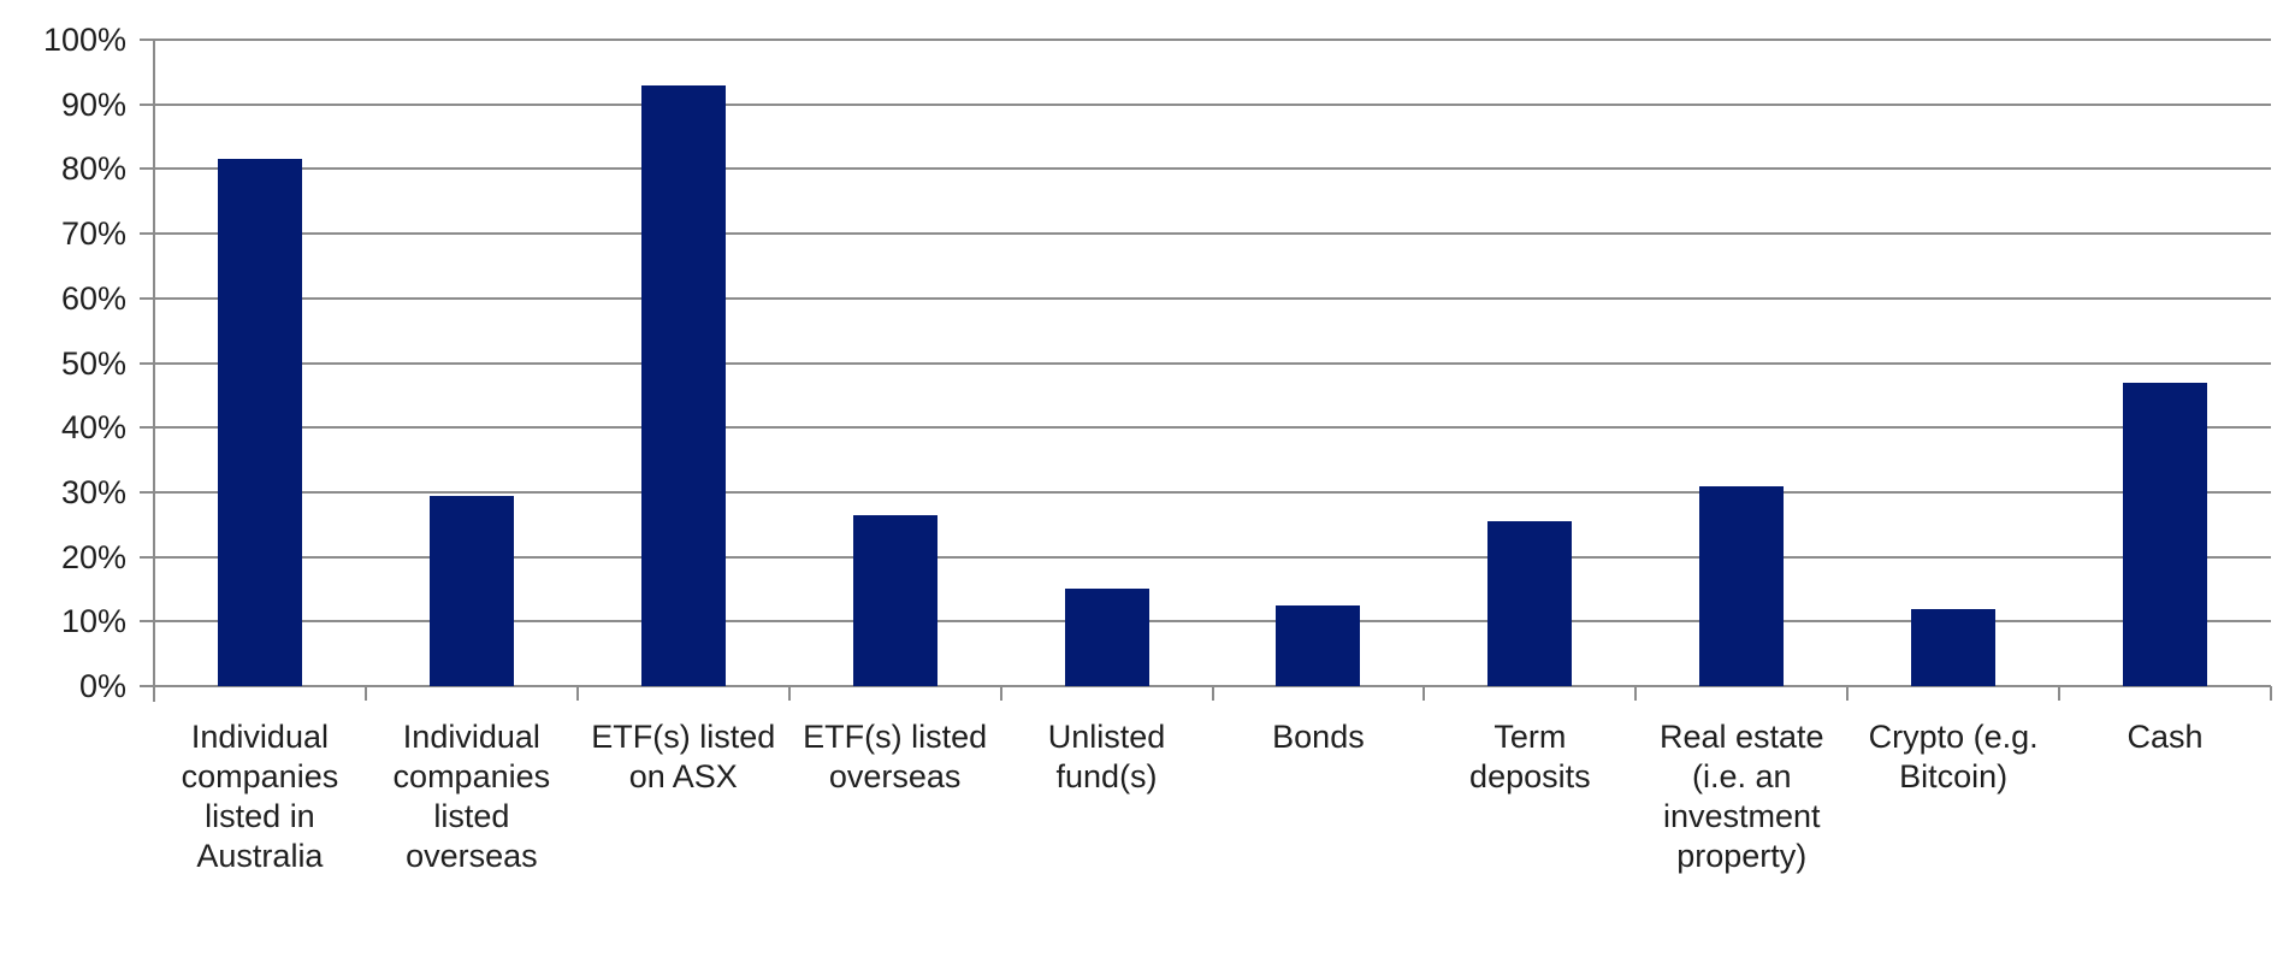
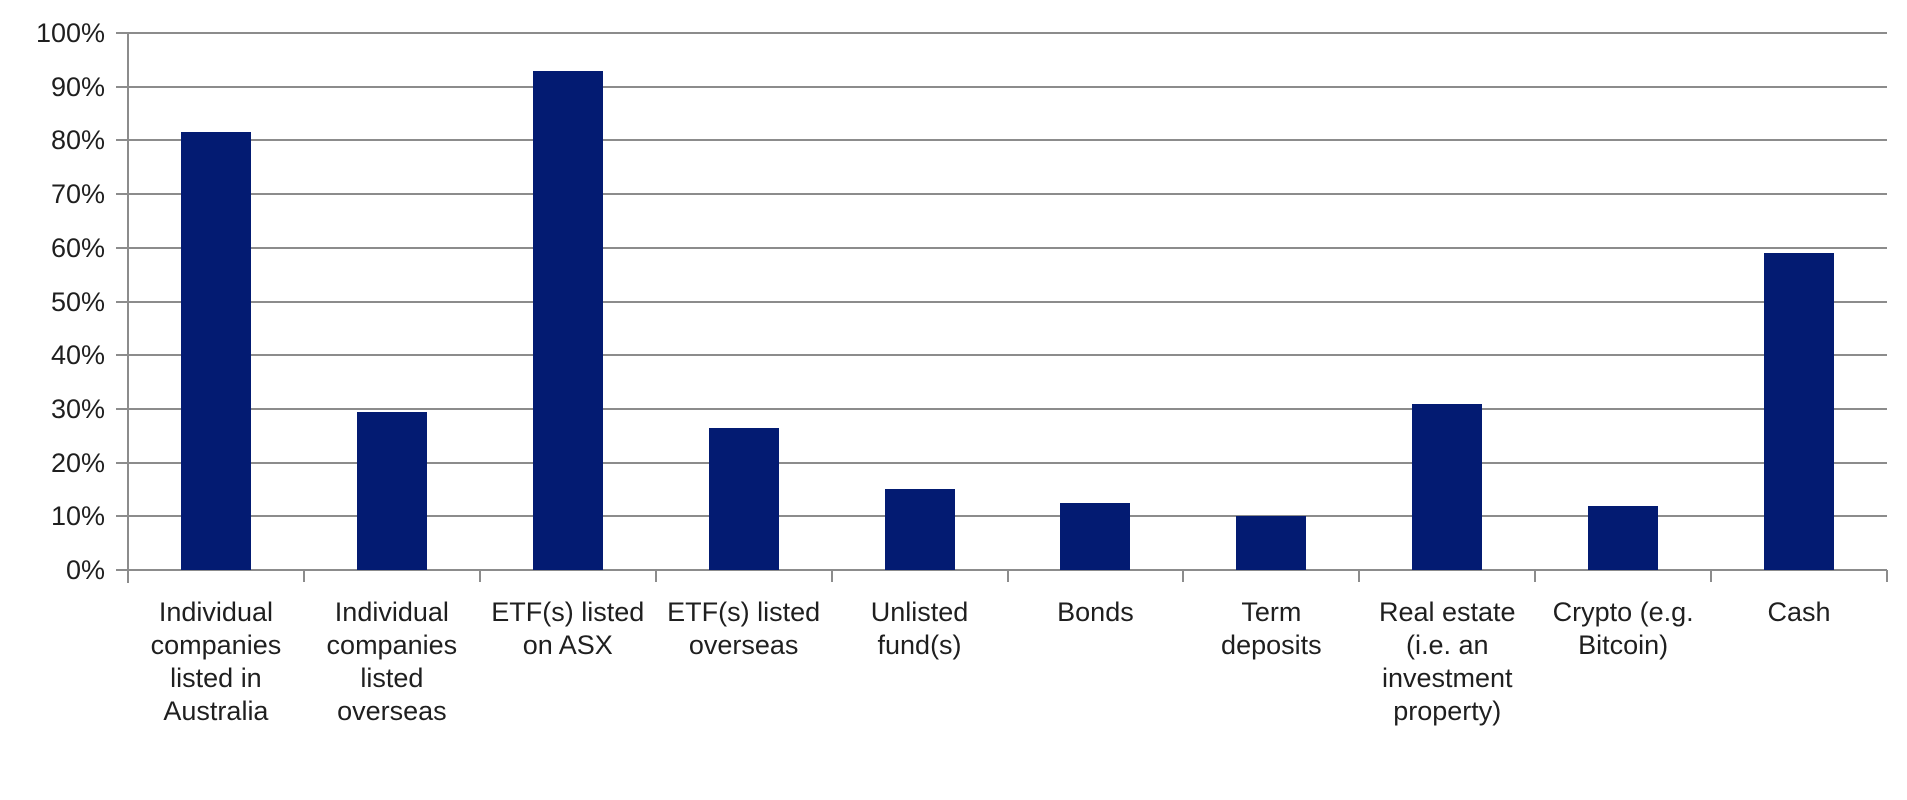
Term deposits: 26% -> 10%
Cash: 47% -> 59%
